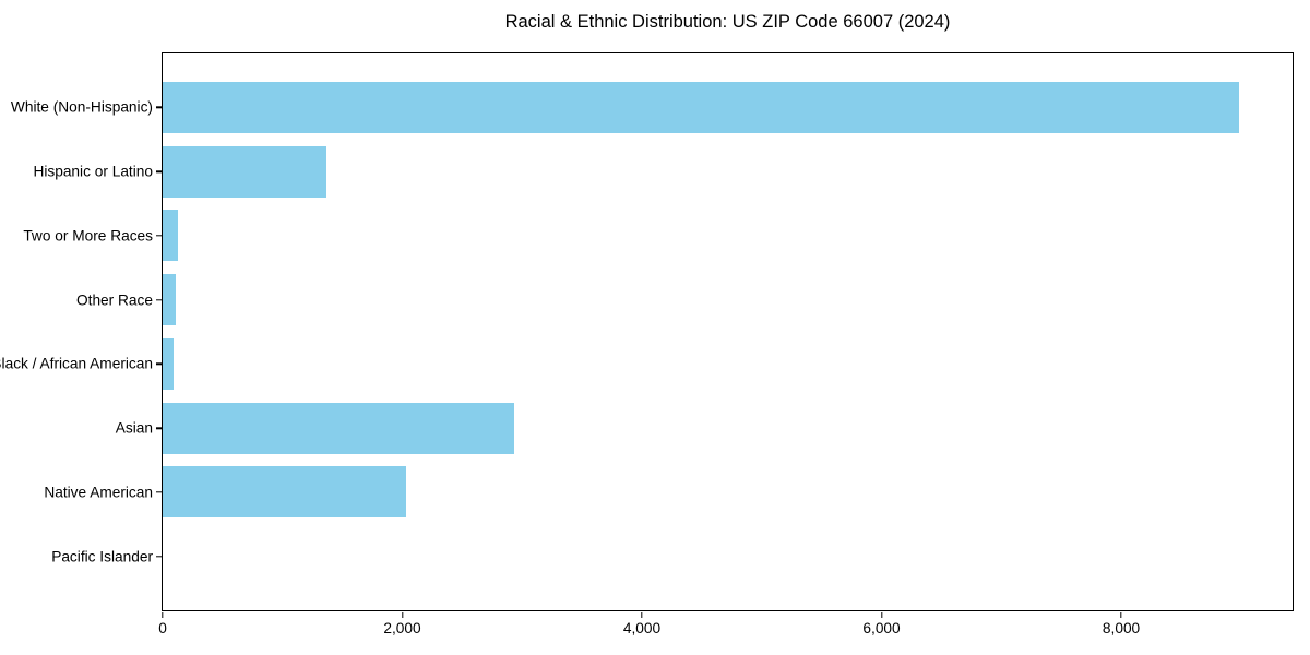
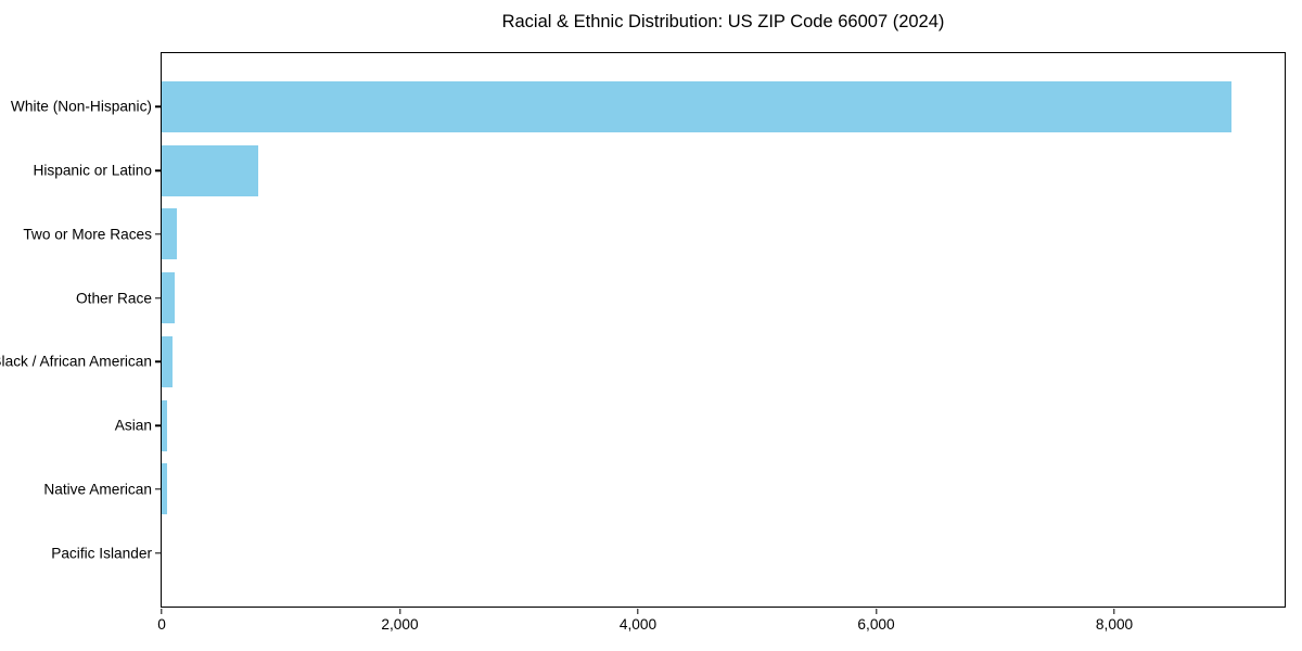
Hispanic or Latino: 1370 -> 810
Asian: 2930 -> 50
Native American: 2030 -> 40
